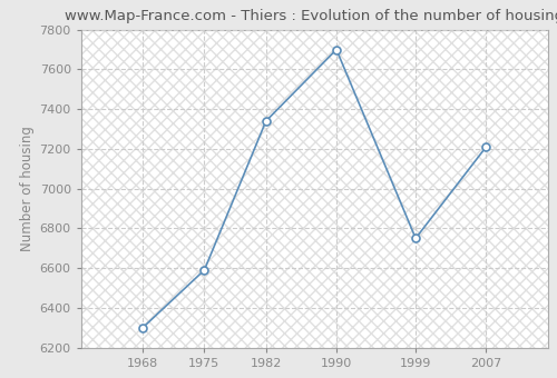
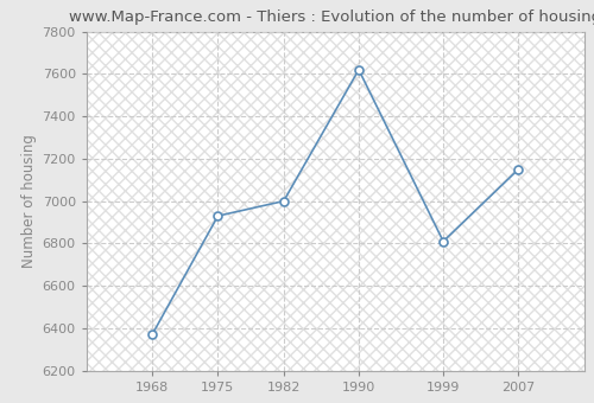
1968: 6300 -> 6370
1975: 6590 -> 6930
1982: 7340 -> 7000
1990: 7700 -> 7620
1999: 6750 -> 6810
2007: 7210 -> 7150
